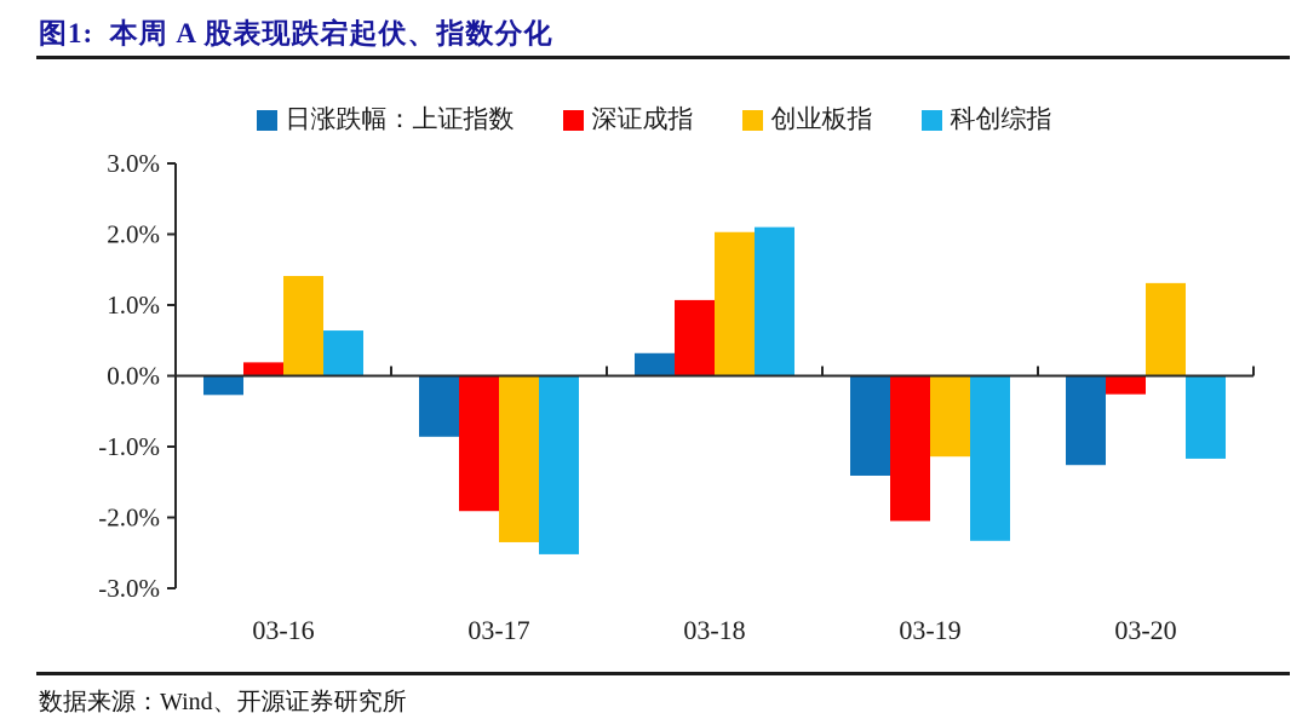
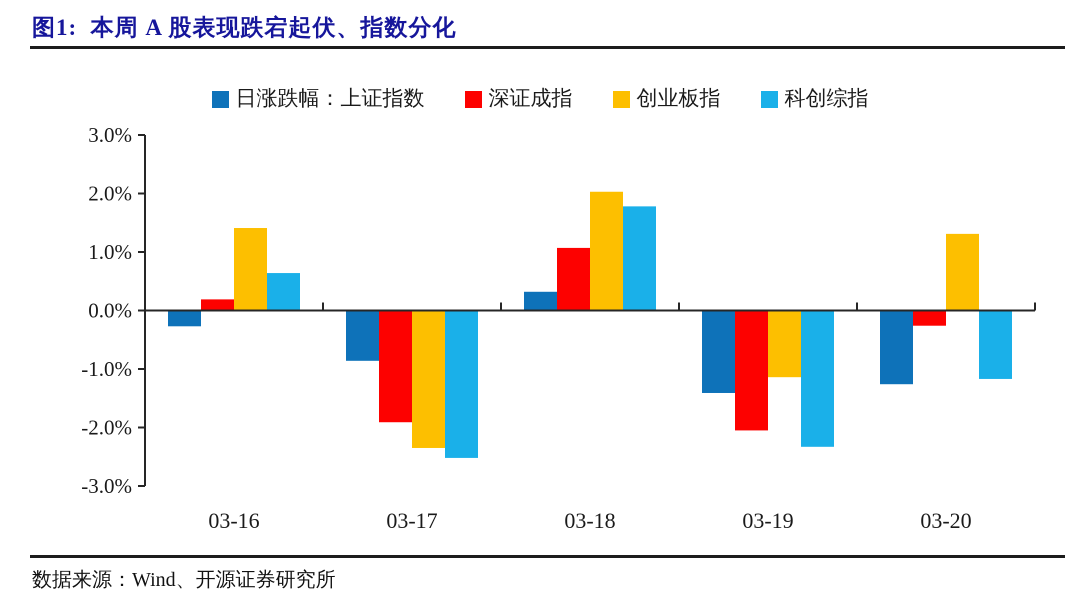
科创综指/03-18: 2.1% -> 1.8%
